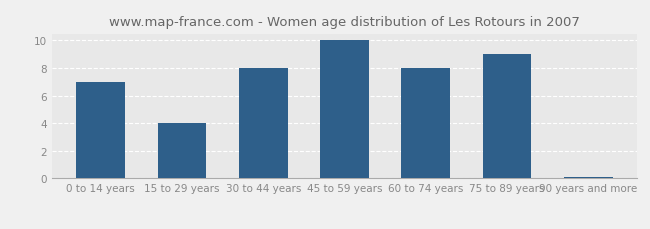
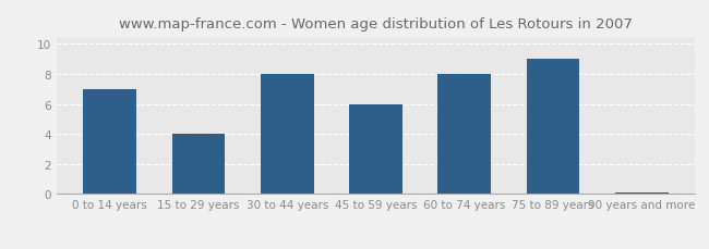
45 to 59 years: 10.0 -> 6.0
